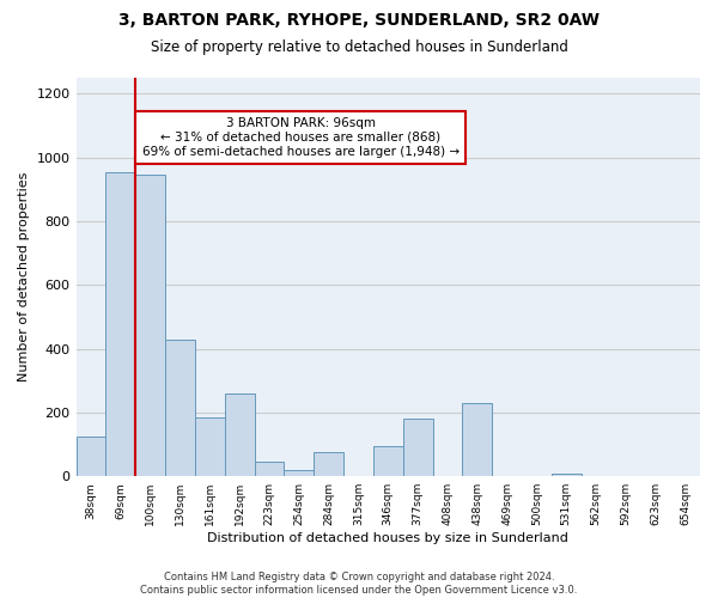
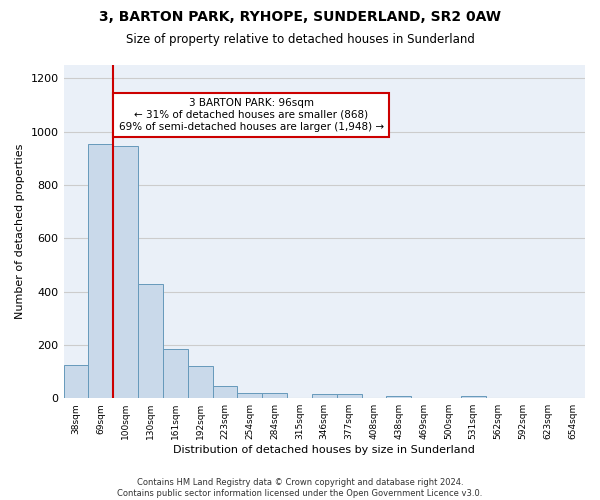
192sqm: 260 -> 120
284sqm: 75 -> 20
346sqm: 95 -> 15
377sqm: 180 -> 15
438sqm: 230 -> 10
